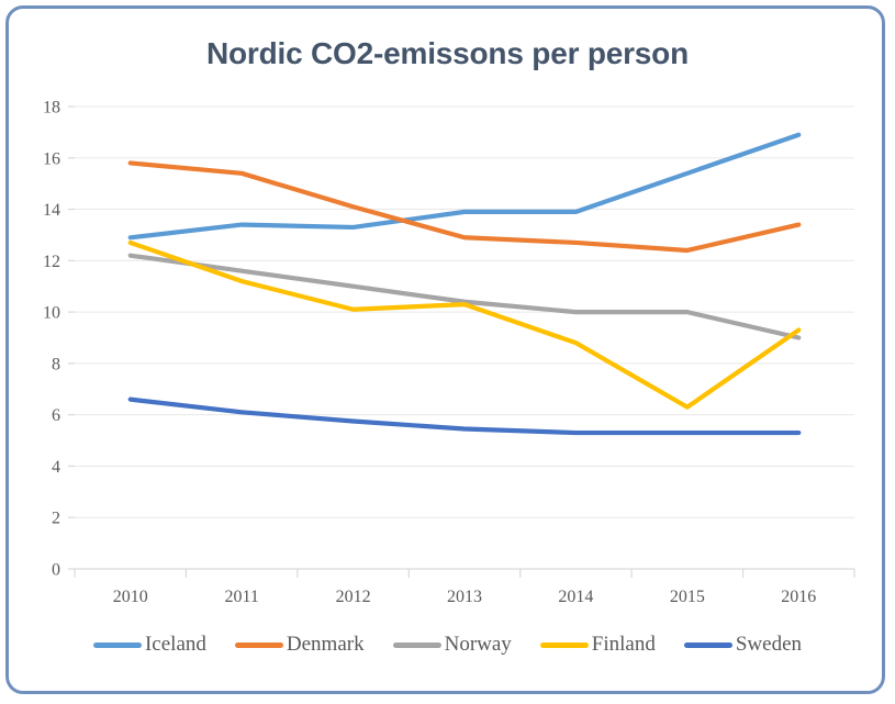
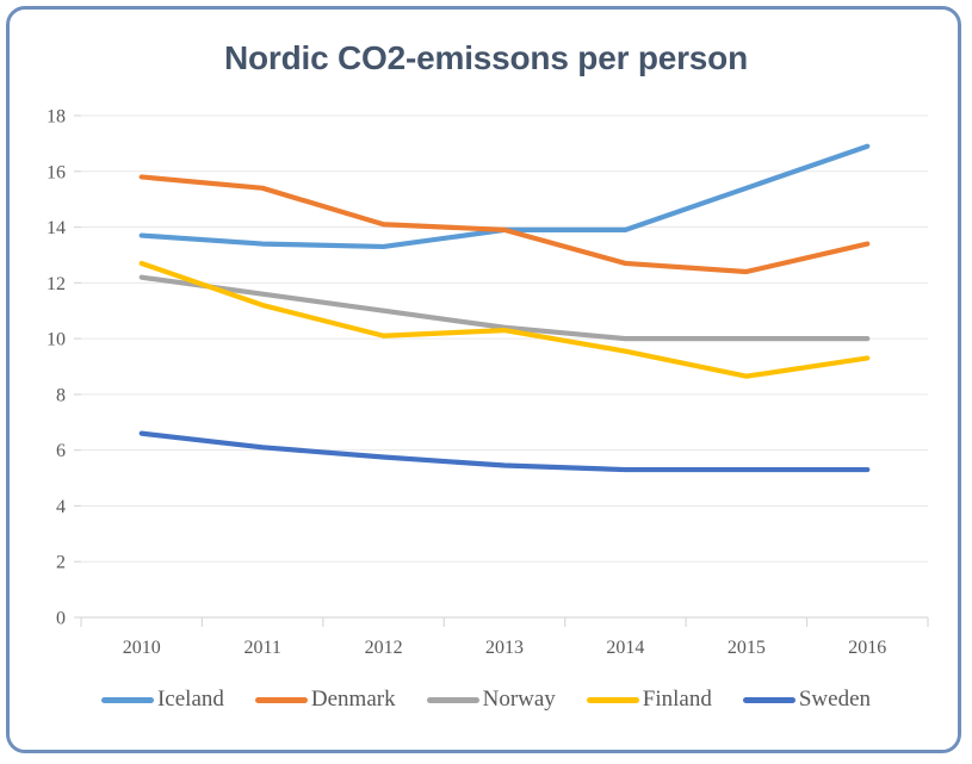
Iceland/2010: 12.9 -> 13.7
Denmark/2013: 12.9 -> 13.9
Finland/2014: 8.8 -> 9.6
Finland/2015: 6.3 -> 8.7
Norway/2016: 9.0 -> 10.0
